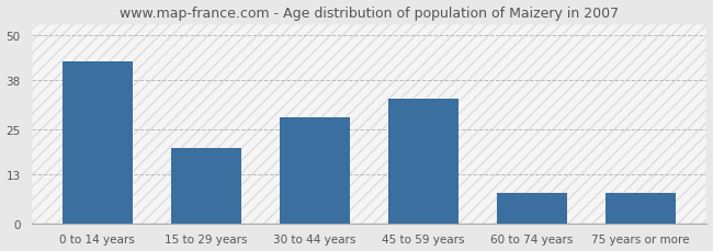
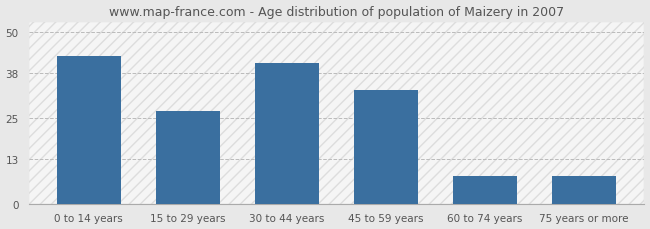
15 to 29 years: 20 -> 27
30 to 44 years: 28 -> 41
